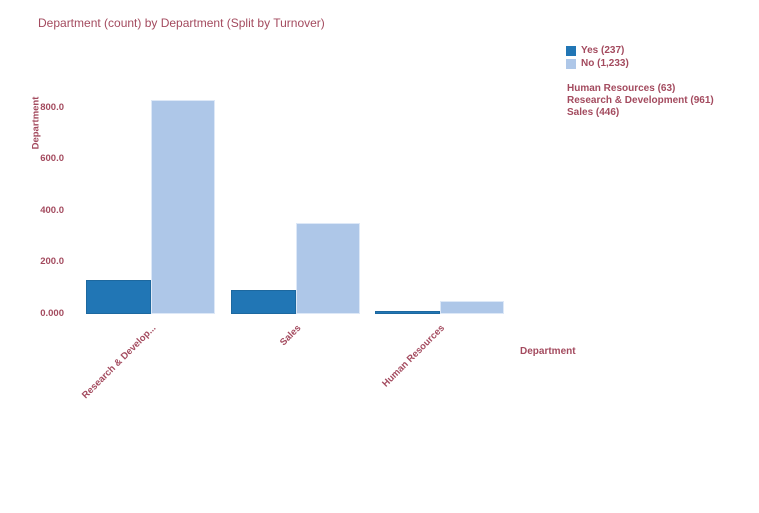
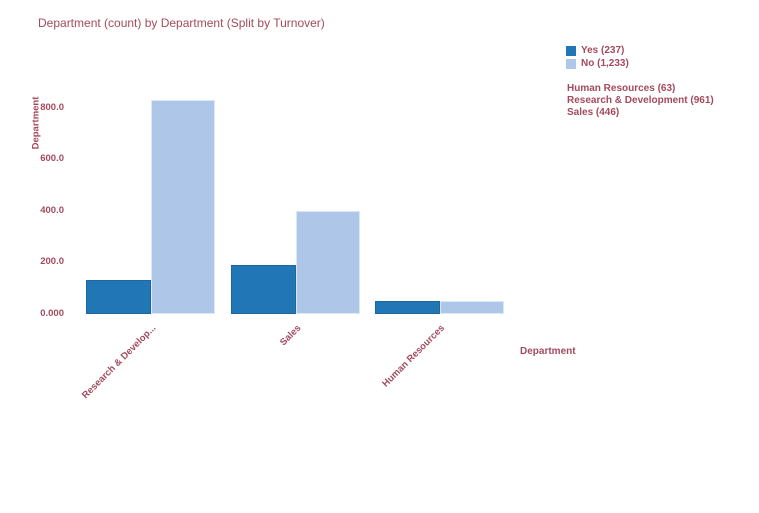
Yes (237)/Sales: 90 -> 190
No (1,233)/Sales: 350 -> 400
Yes (237)/Human Resources: 10 -> 50
